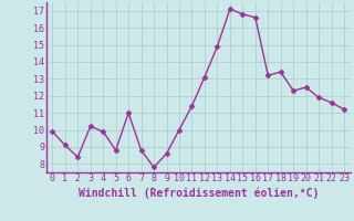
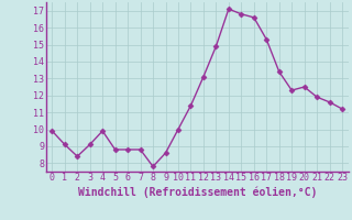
3: 10.2 -> 9.1
6: 11.0 -> 8.8
17: 13.2 -> 15.3
